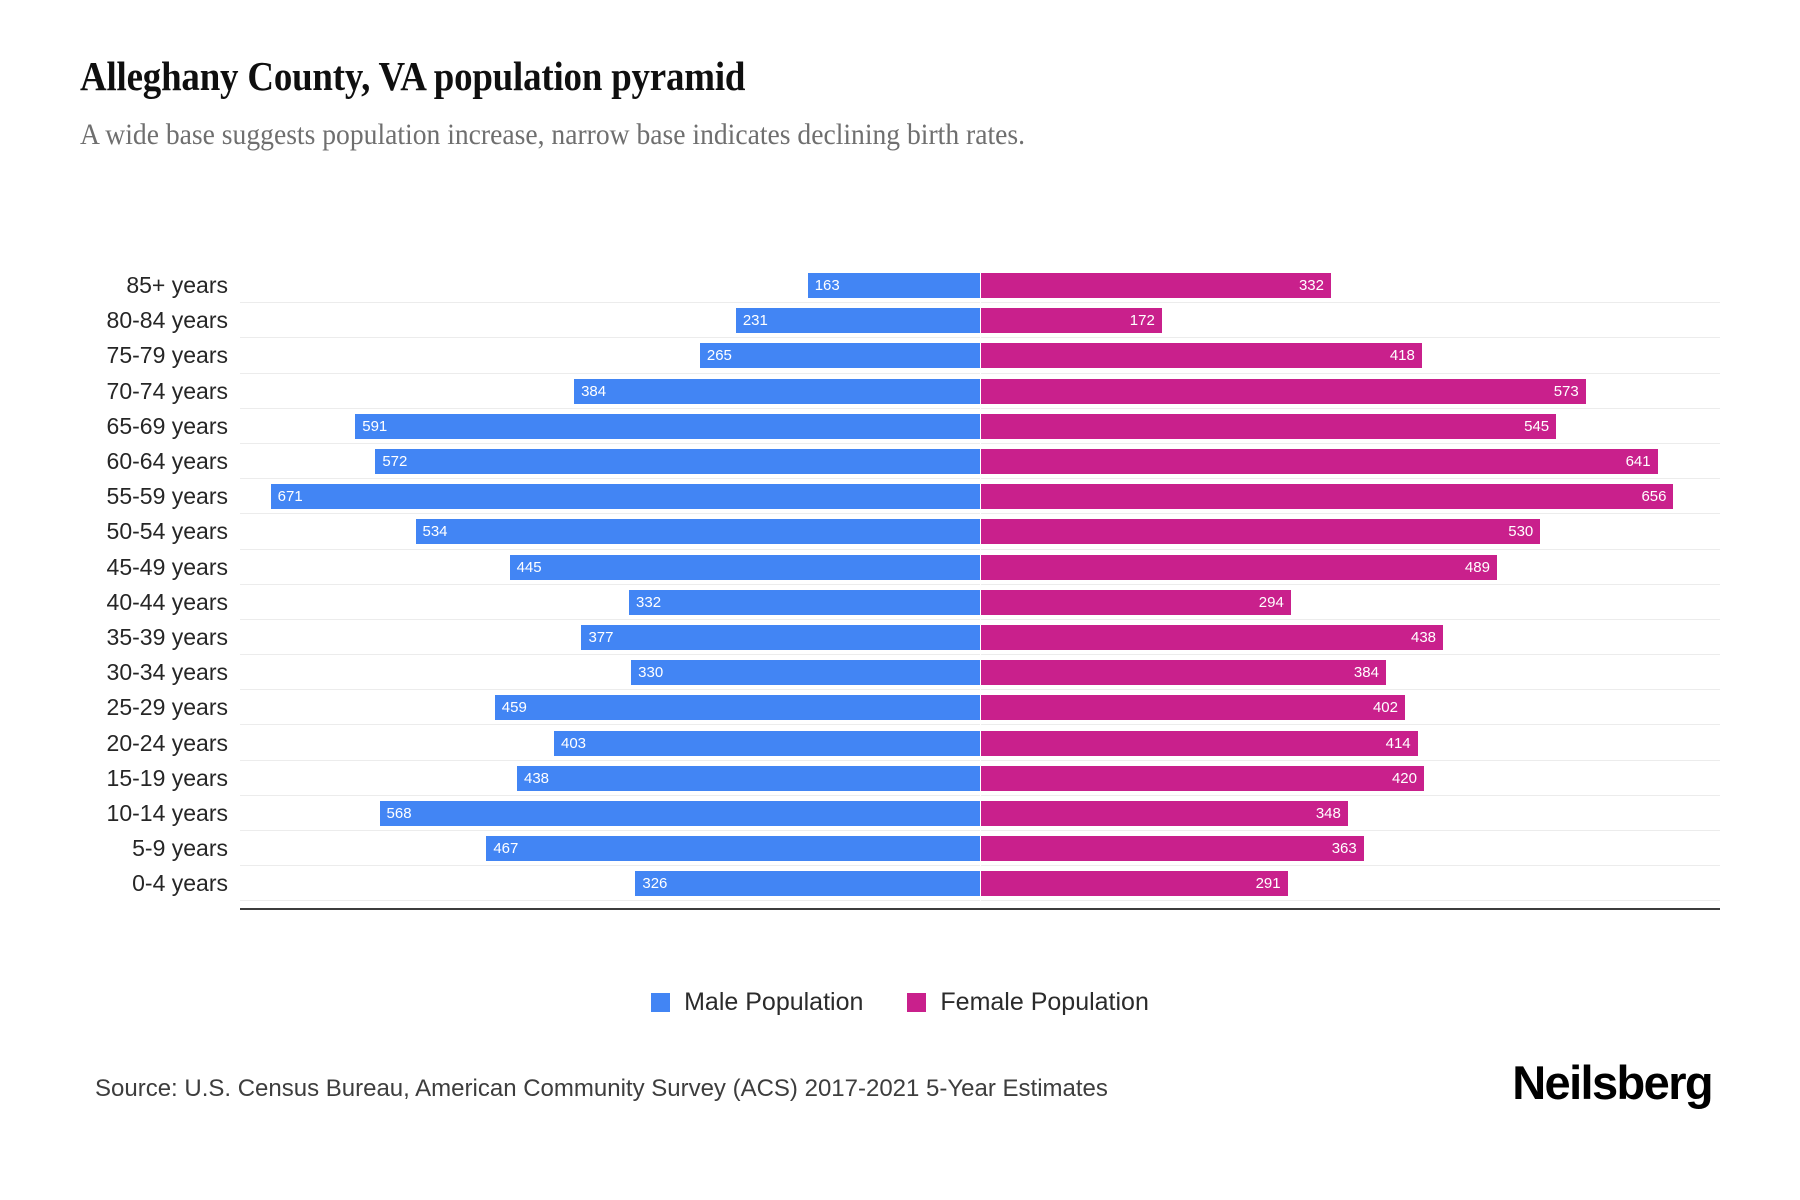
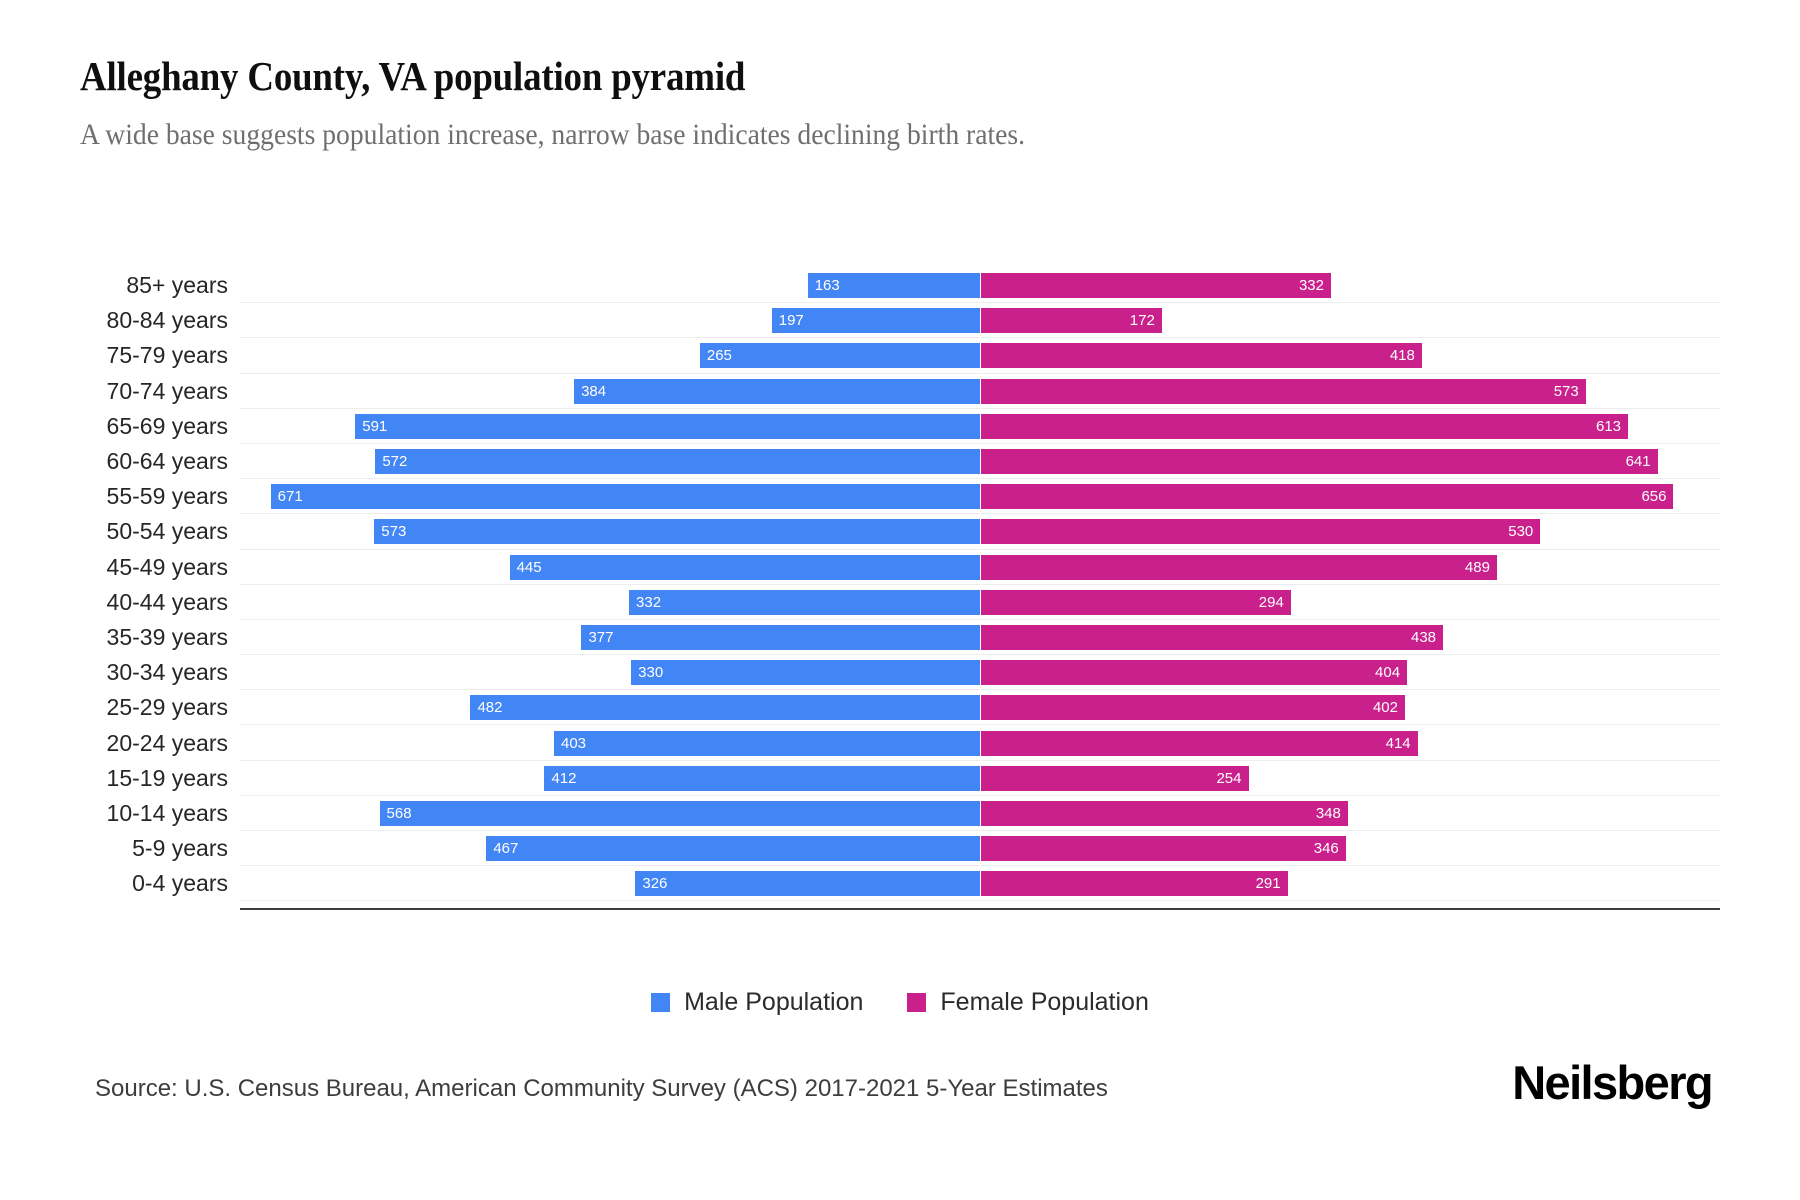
Male Population/80-84 years: 231 -> 197
Female Population/65-69 years: 545 -> 613
Male Population/50-54 years: 534 -> 573
Female Population/30-34 years: 384 -> 404
Male Population/25-29 years: 459 -> 482
Male Population/15-19 years: 438 -> 412
Female Population/15-19 years: 420 -> 254
Female Population/5-9 years: 363 -> 346
